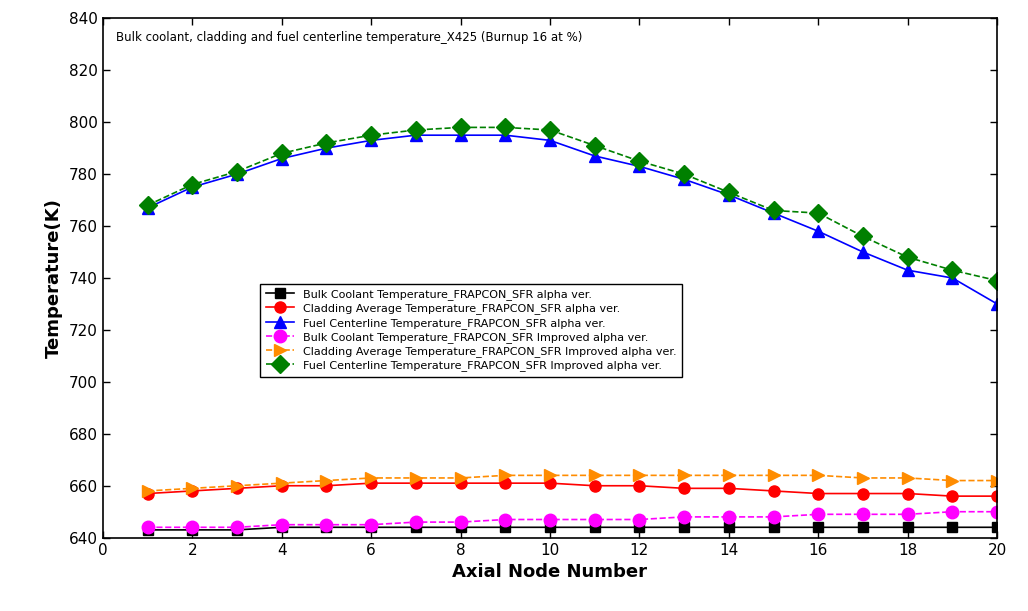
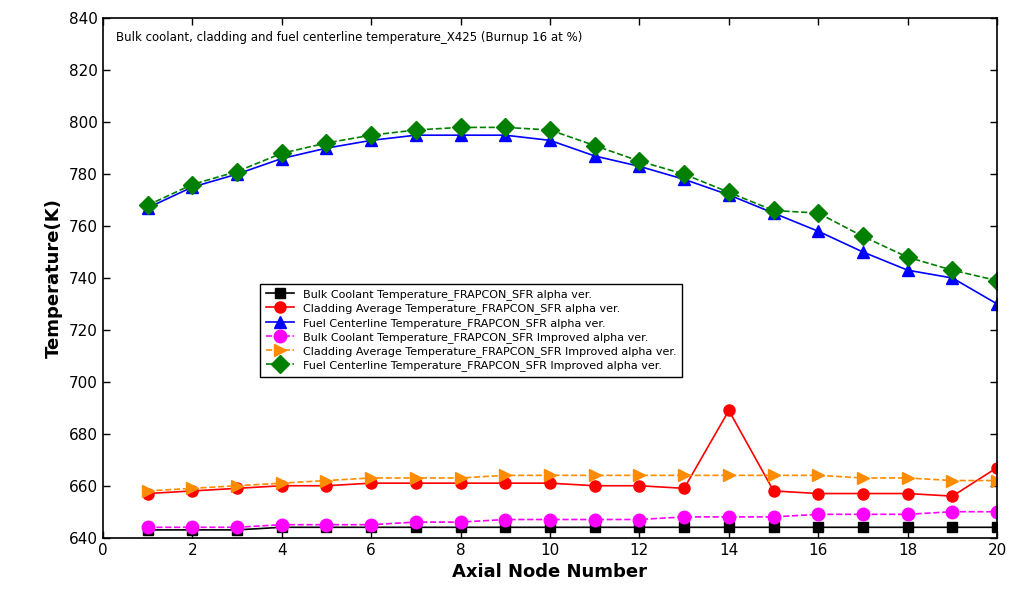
Cladding Average Temperature_FRAPCON_SFR alpha ver./14: 659 -> 689
Cladding Average Temperature_FRAPCON_SFR alpha ver./20: 656 -> 667
